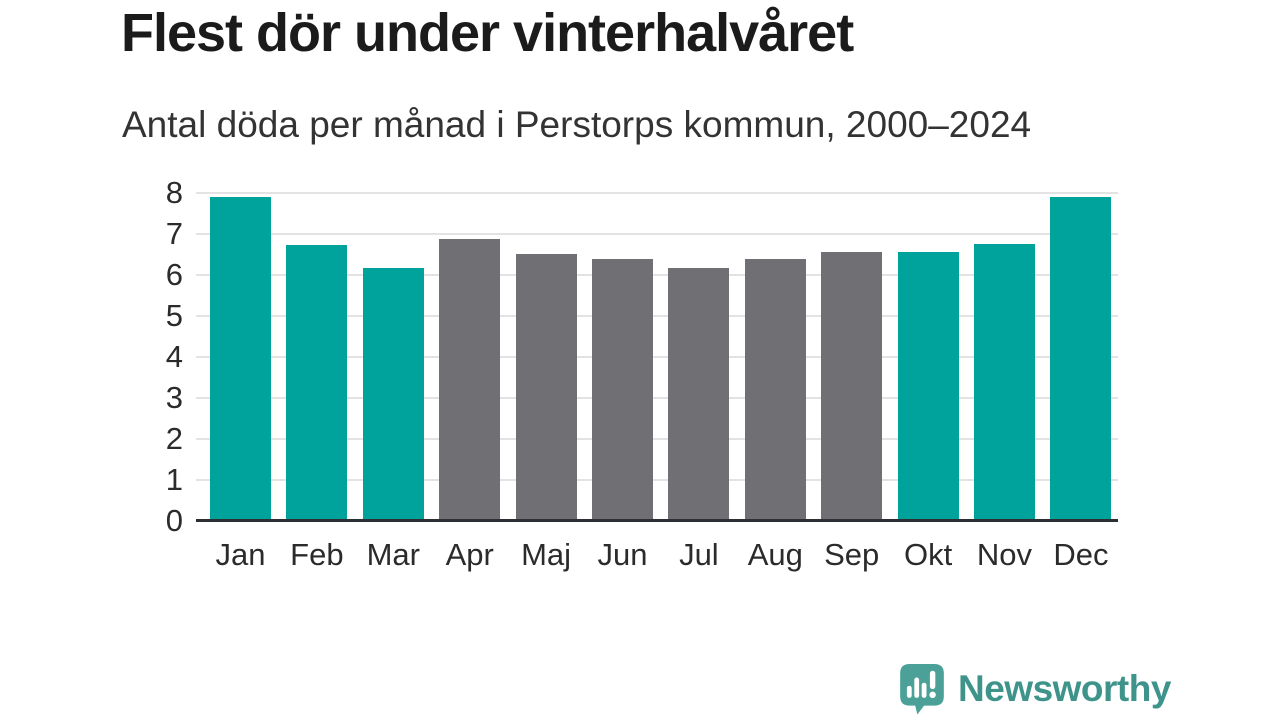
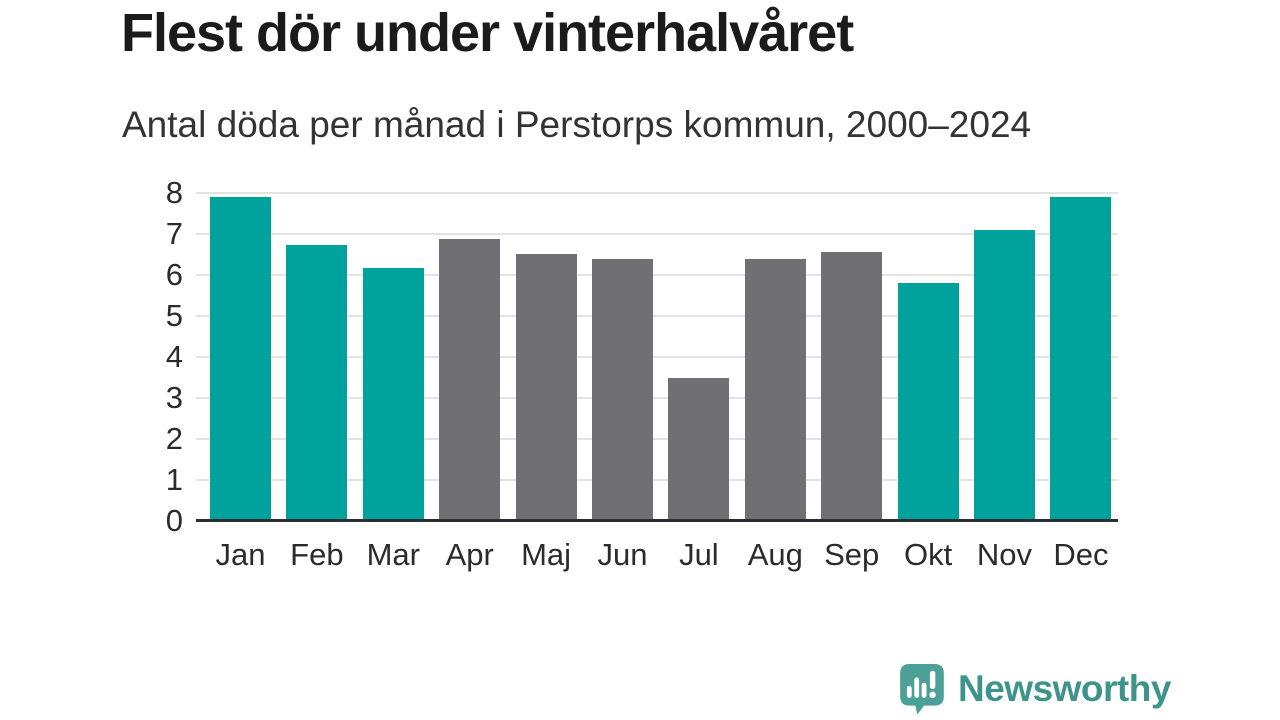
Jul: 6.2 -> 3.5
Okt: 6.6 -> 5.8
Nov: 6.8 -> 7.1
